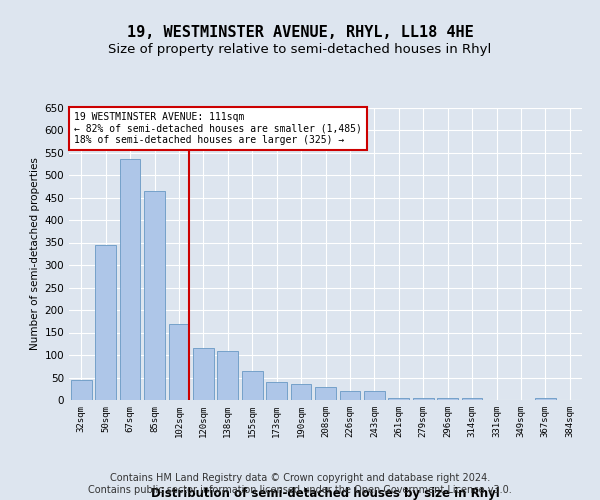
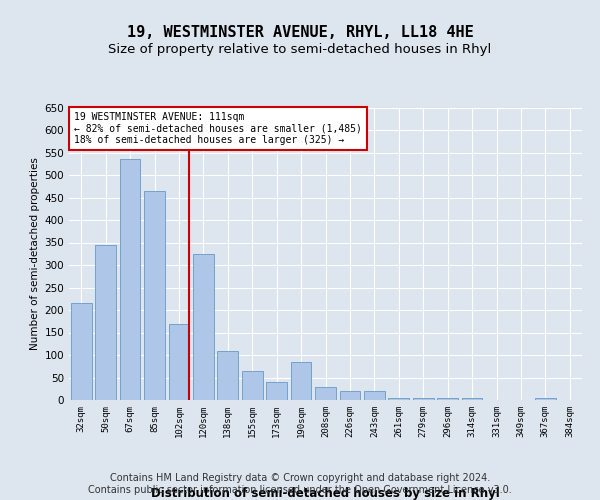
32sqm: 45 -> 215
120sqm: 115 -> 325
190sqm: 35 -> 85
